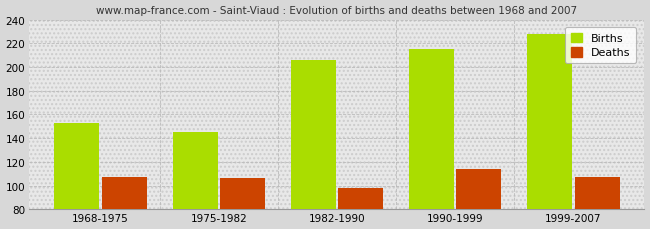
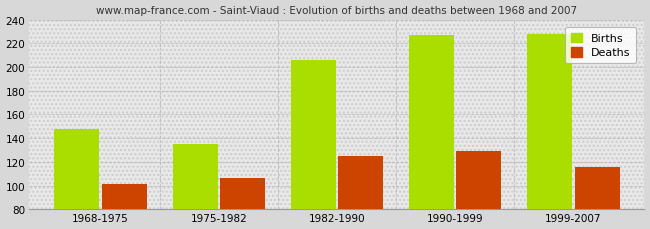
Births/1968-1975: 153 -> 148
Deaths/1968-1975: 107 -> 101
Births/1975-1982: 145 -> 135
Deaths/1982-1990: 98 -> 125
Births/1990-1999: 215 -> 227
Deaths/1990-1999: 114 -> 129
Deaths/1999-2007: 107 -> 116
